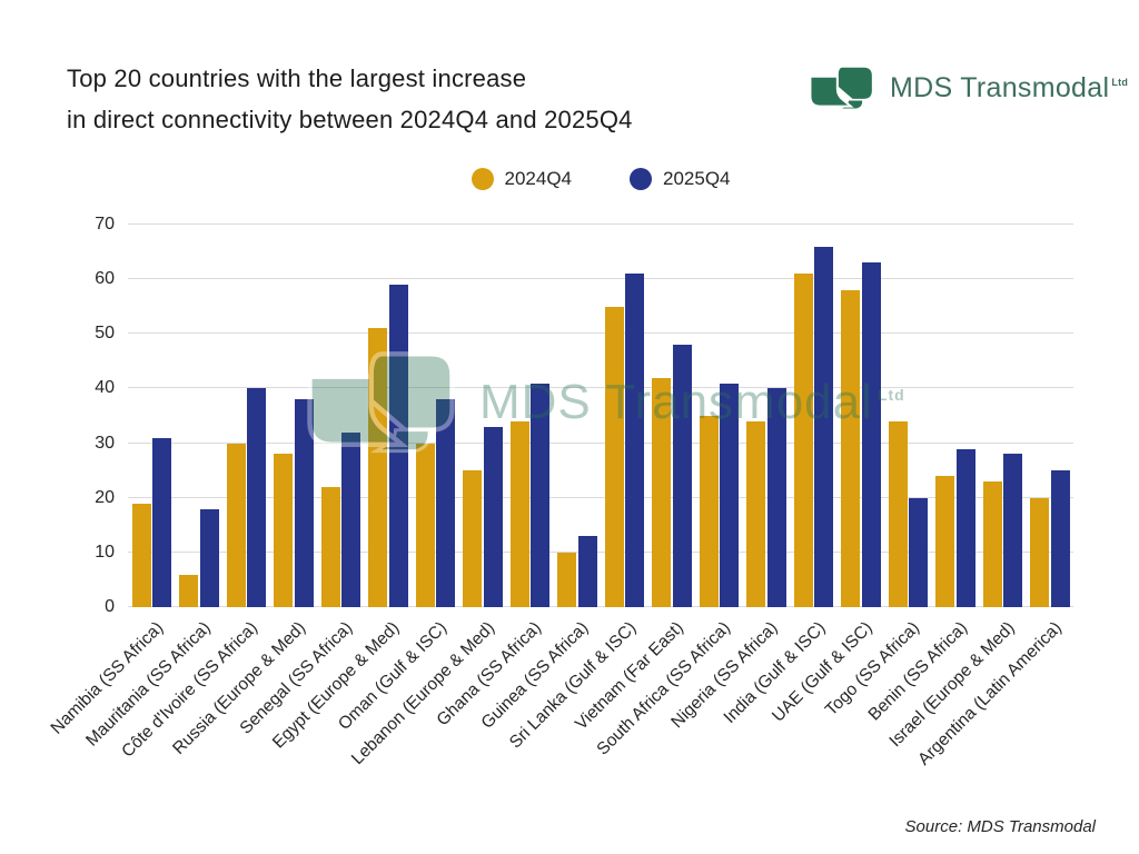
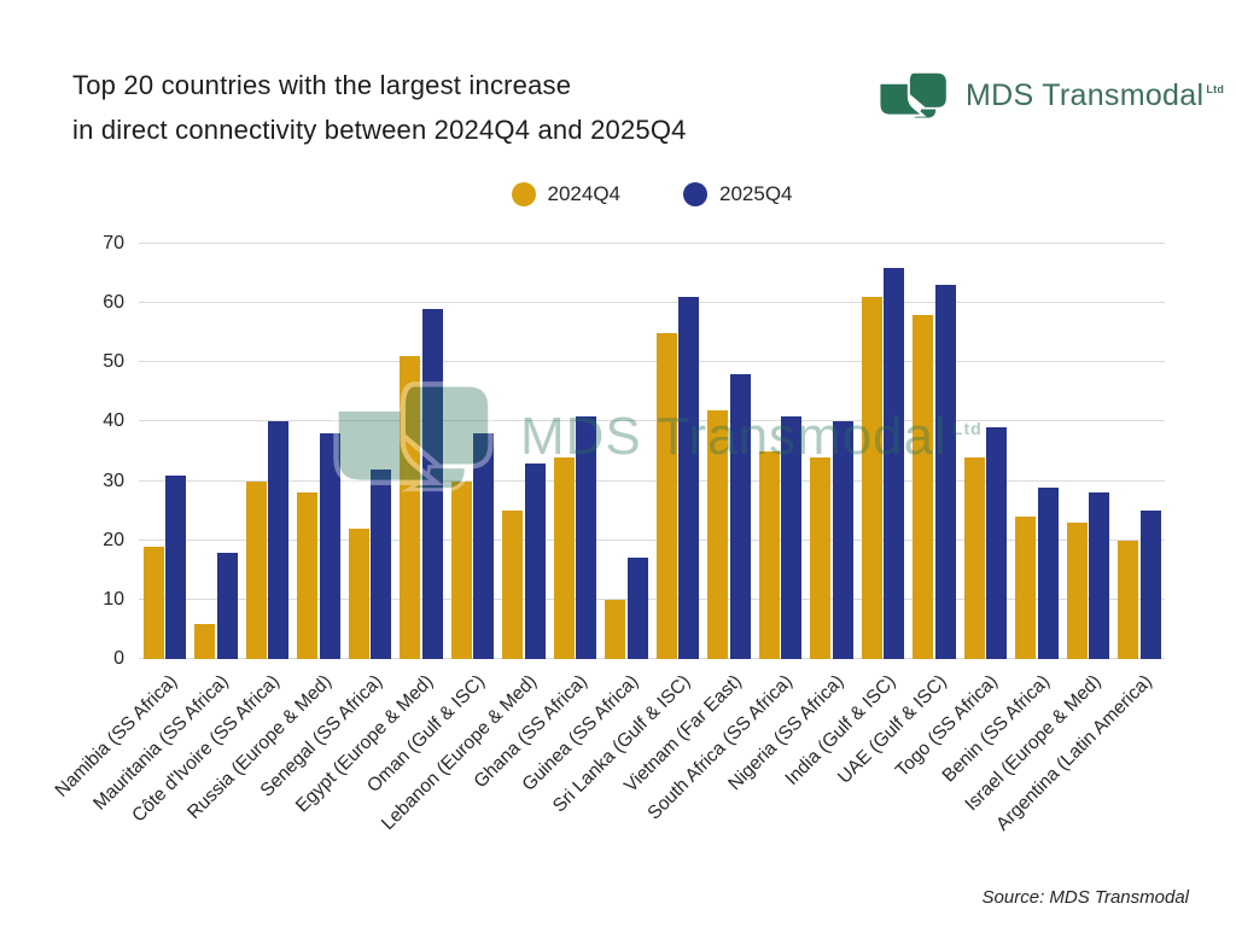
2025Q4/Guinea (SS Africa): 13 -> 17
2025Q4/Togo (SS Africa): 20 -> 39
